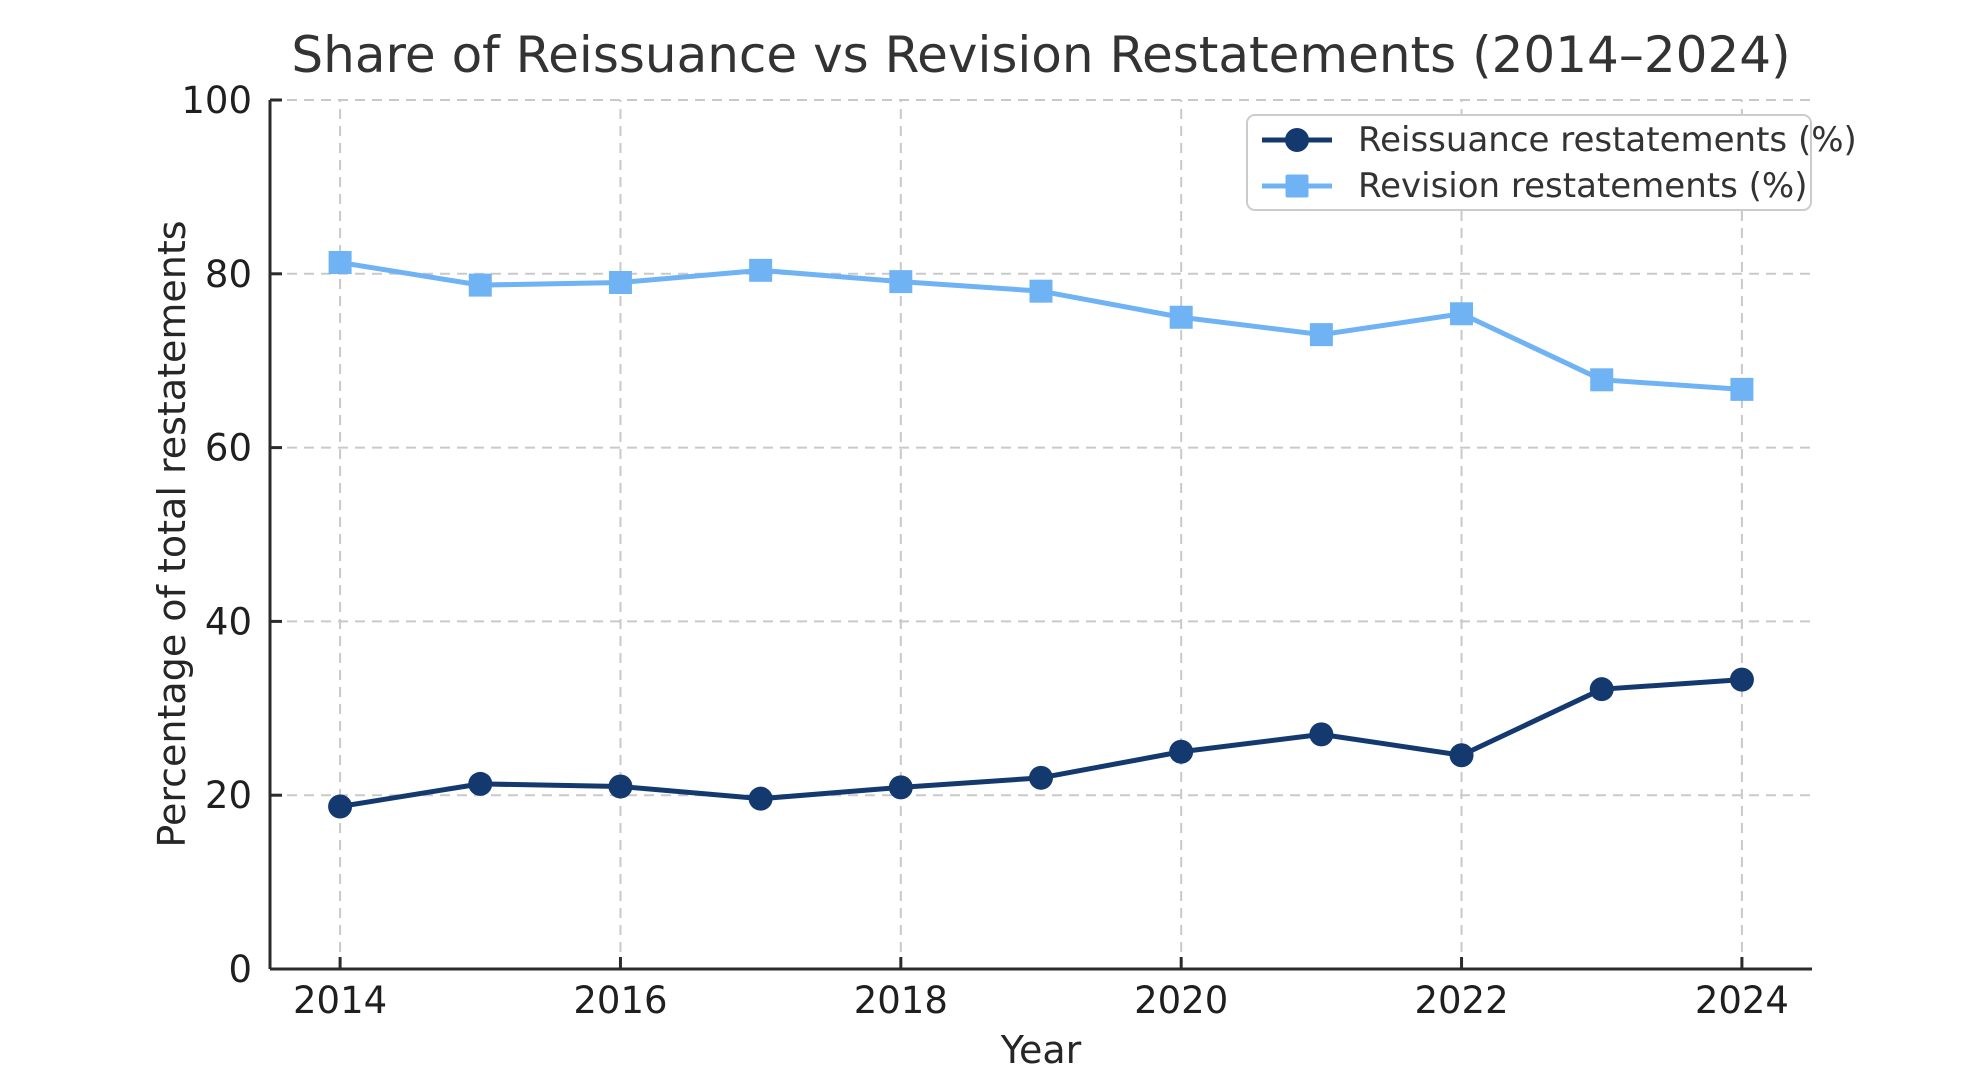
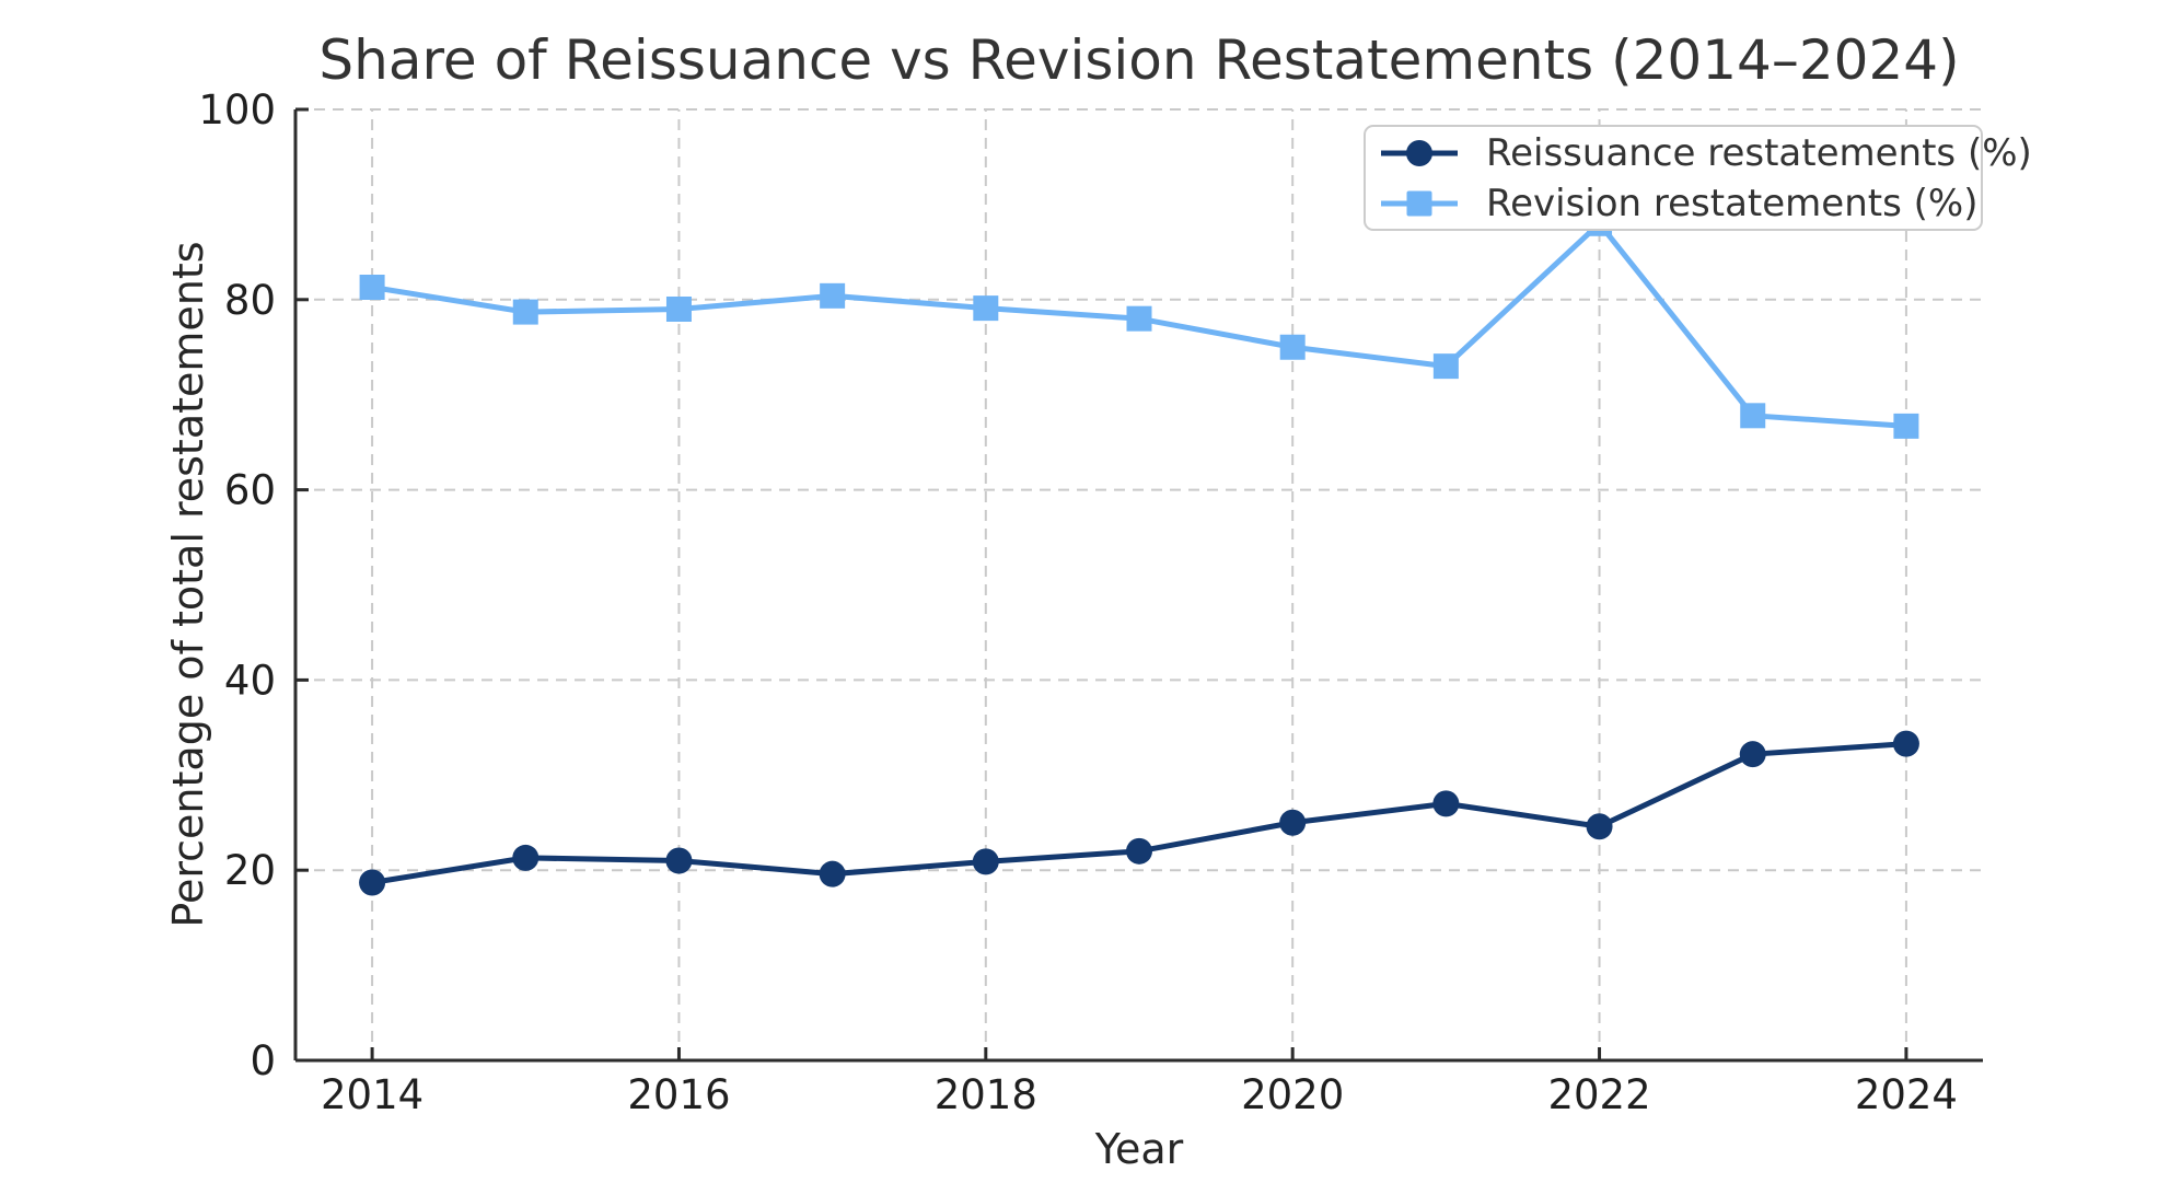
Revision restatements (%)/2022: 75 -> 88
